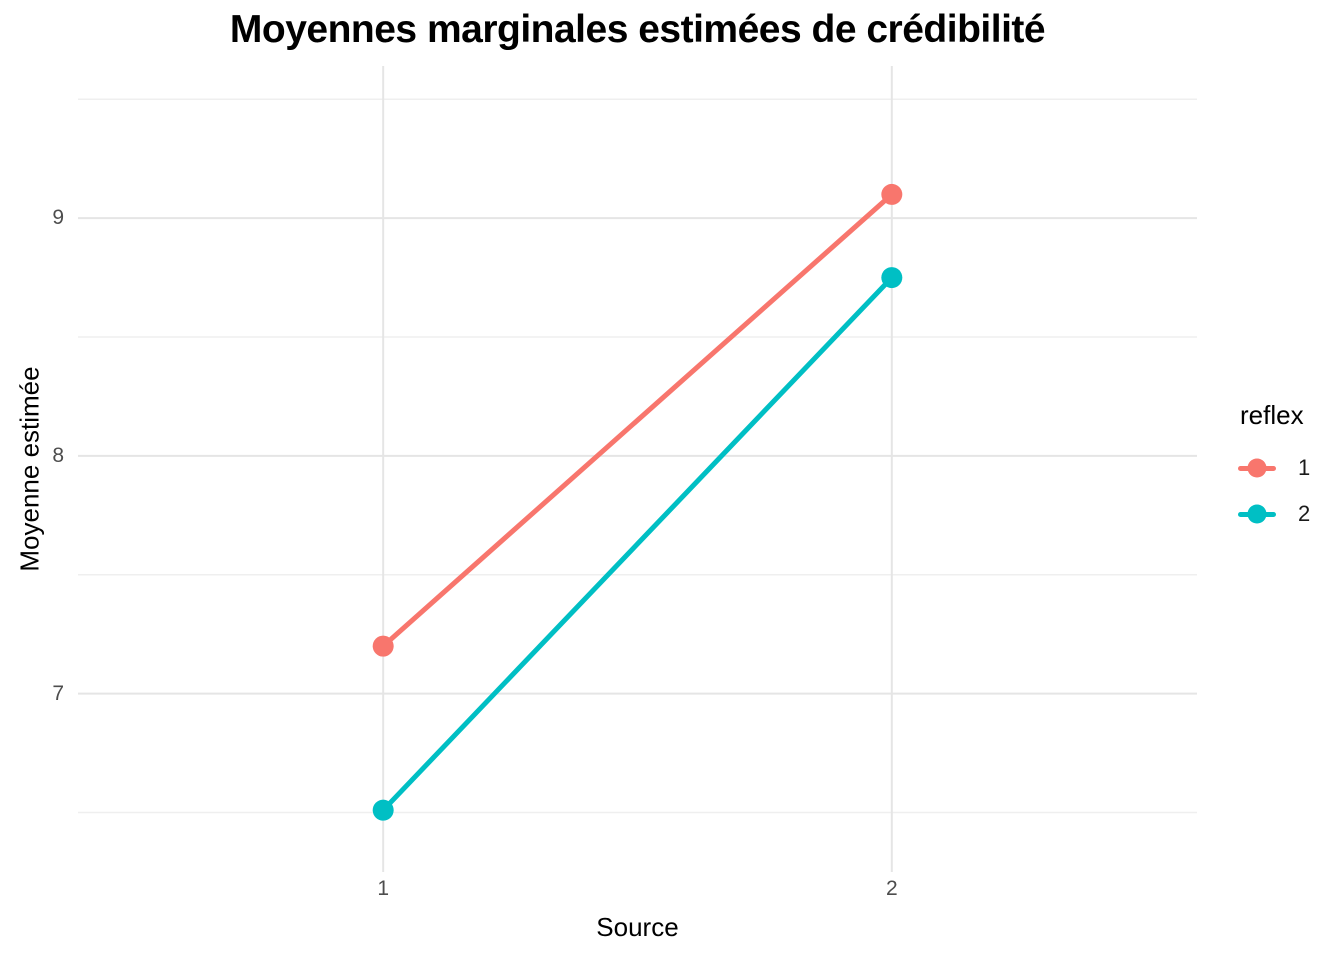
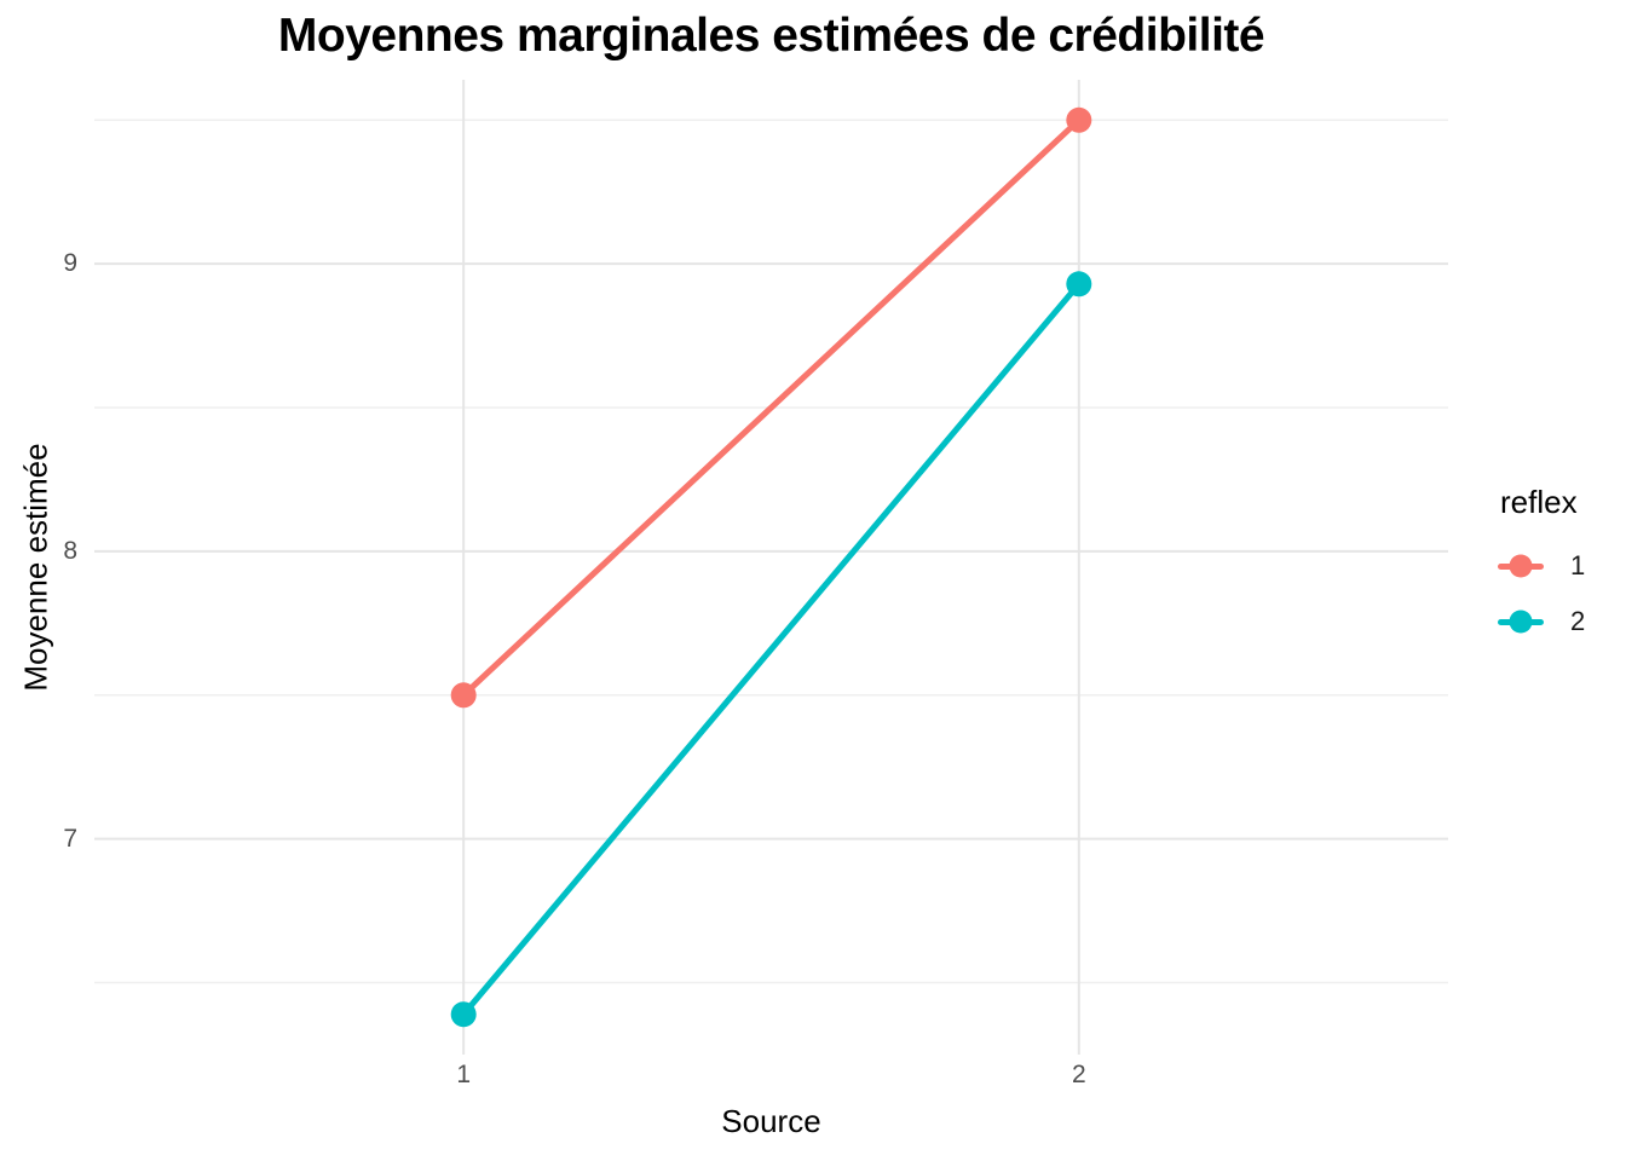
1/1: 7.2 -> 7.5
2/1: 6.51 -> 6.39
1/2: 9.1 -> 9.5
2/2: 8.75 -> 8.93
